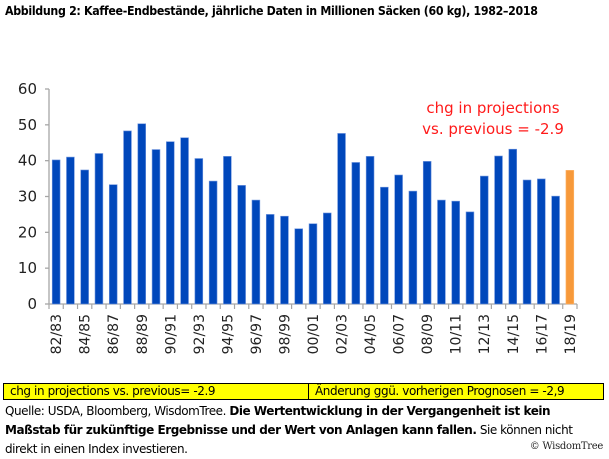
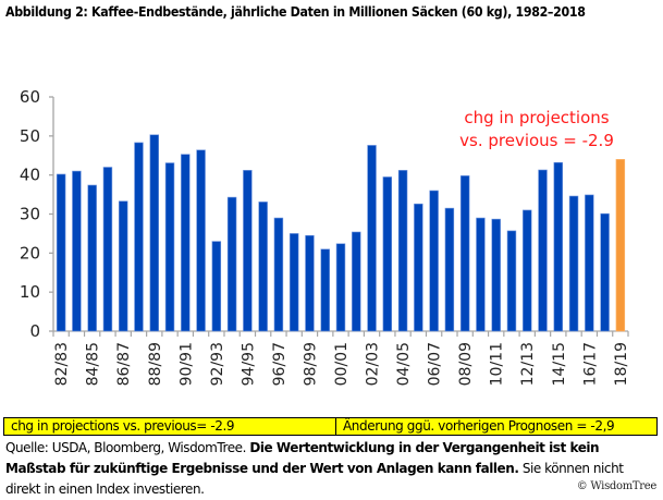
92/93: 41 -> 23
12/13: 36 -> 31
18/19: 37 -> 44
